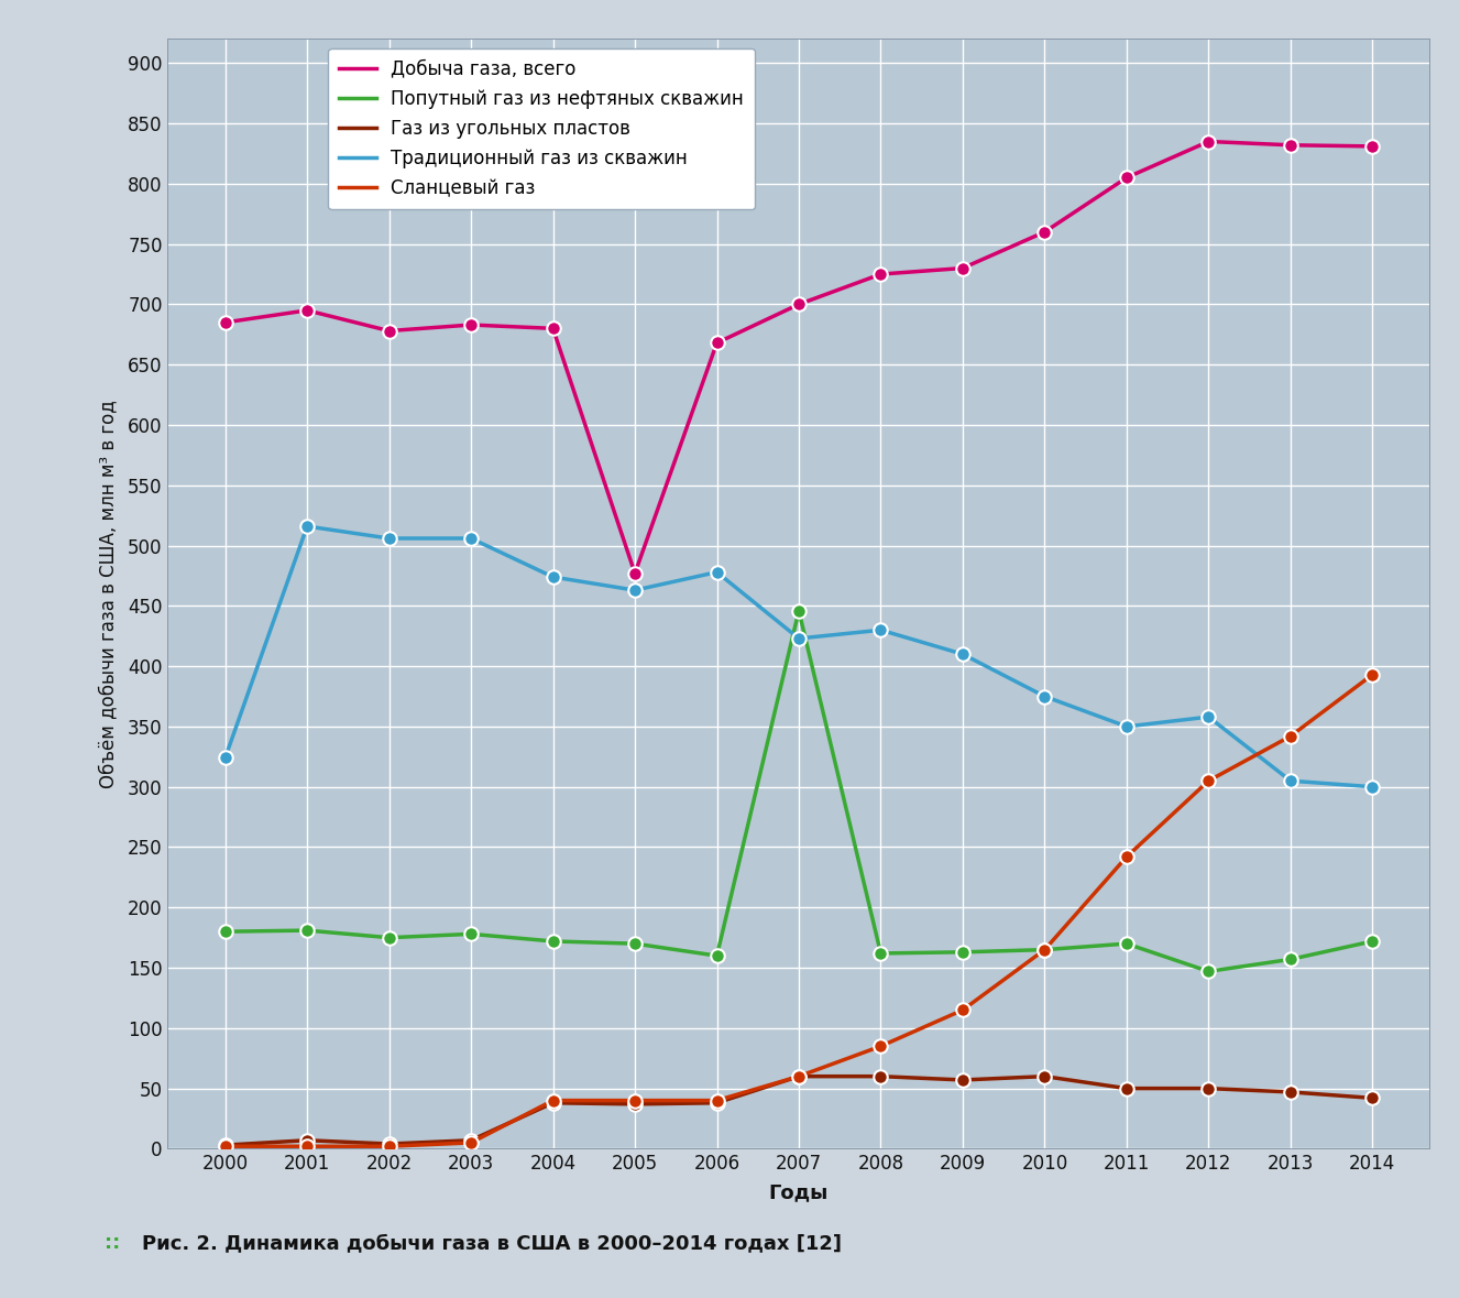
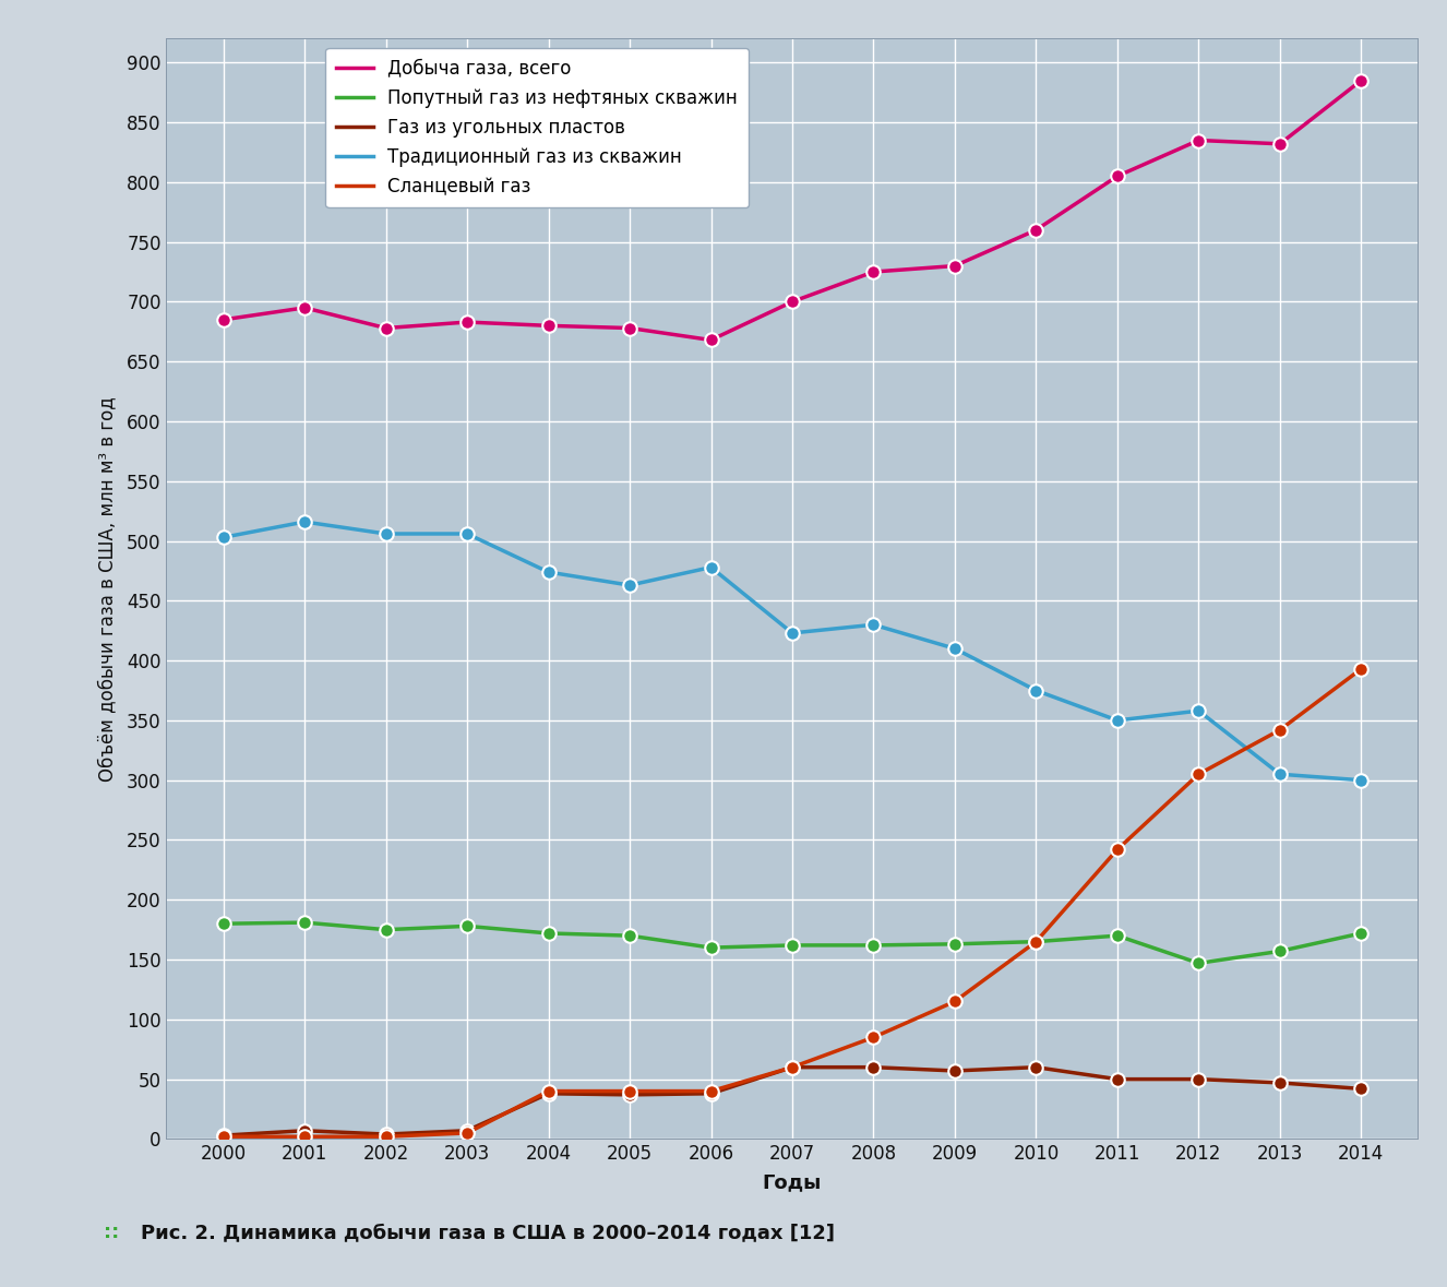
Традиционный газ из скважин/2000: 324 -> 503
Добыча газа, всего/2005: 477 -> 678
Попутный газ из нефтяных скважин/2007: 446 -> 162
Добыча газа, всего/2014: 831 -> 885
